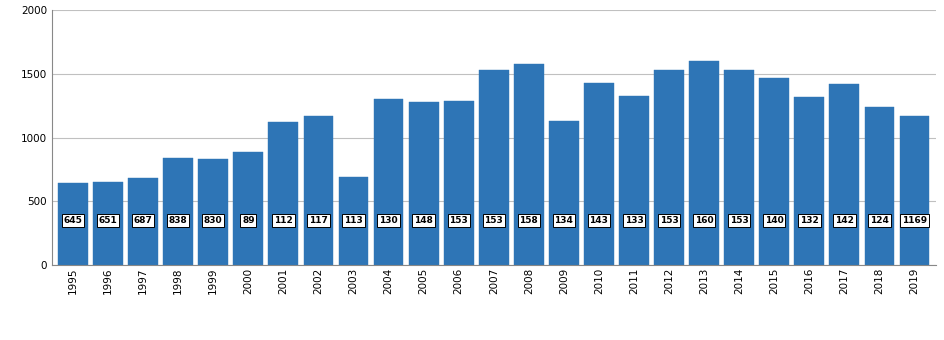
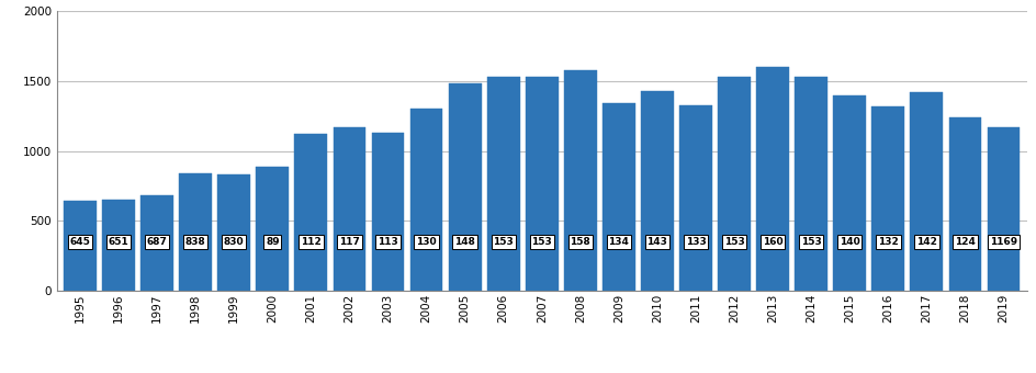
2003: 690 -> 1130
2005: 1280 -> 1480
2006: 1290 -> 1530
2009: 1130 -> 1340
2015: 1470 -> 1400
